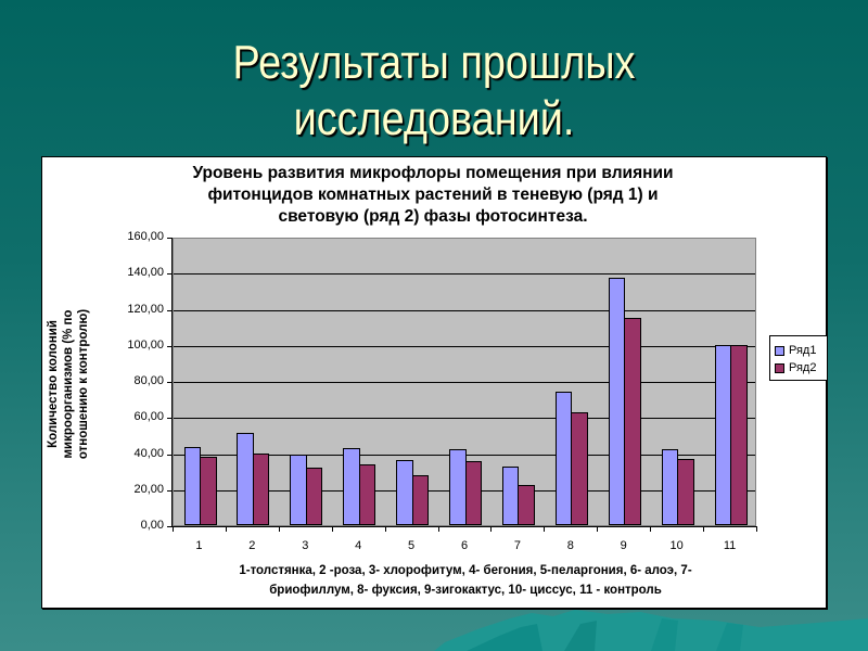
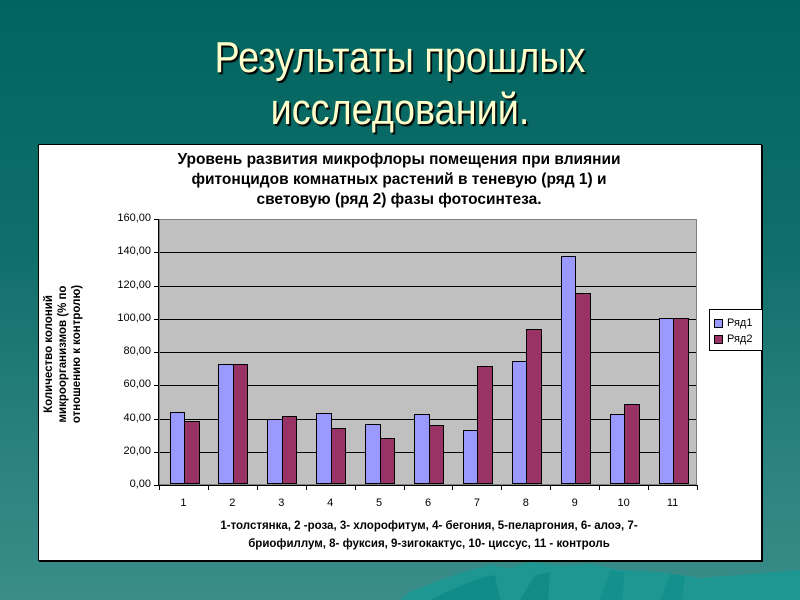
Ряд1/2: 51 -> 72
Ряд2/2: 40 -> 72
Ряд2/3: 32 -> 41
Ряд2/7: 22 -> 71
Ряд2/8: 62 -> 93
Ряд2/10: 36 -> 48
